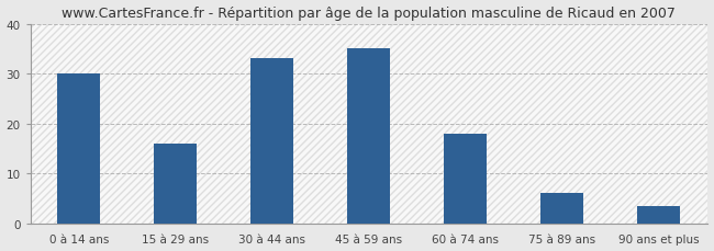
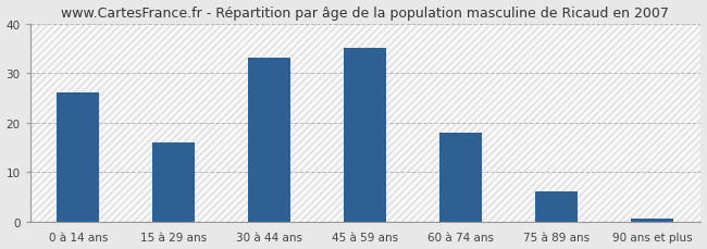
0 à 14 ans: 30.0 -> 26.0
90 ans et plus: 3.5 -> 0.5
